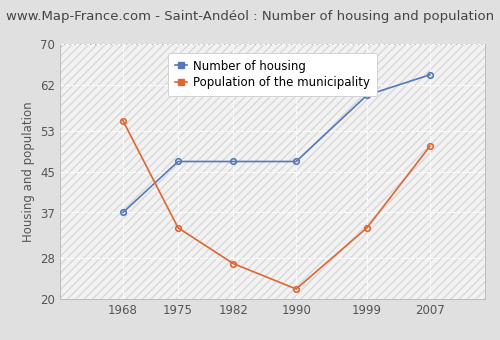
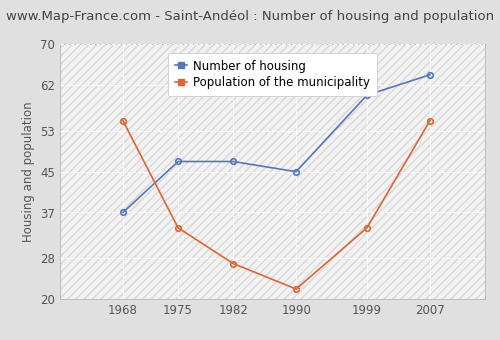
Number of housing/1990: 47 -> 45
Population of the municipality/2007: 50 -> 55
